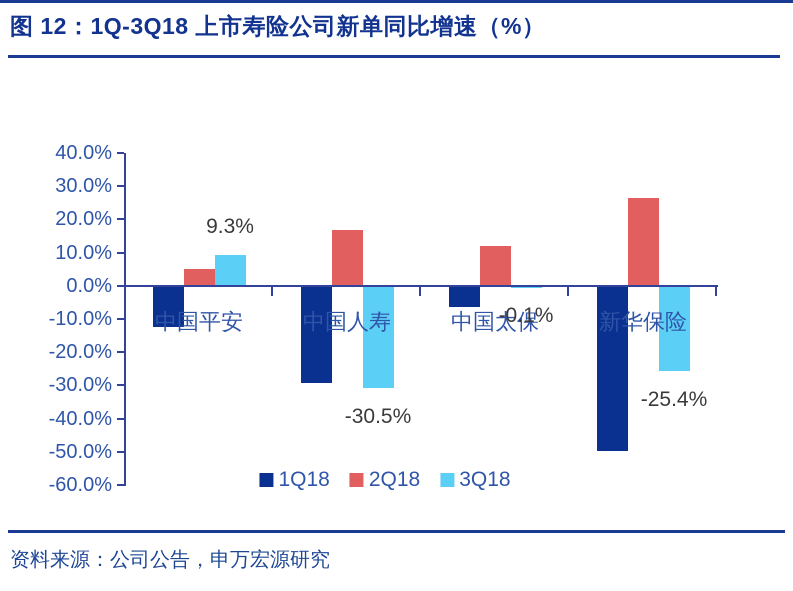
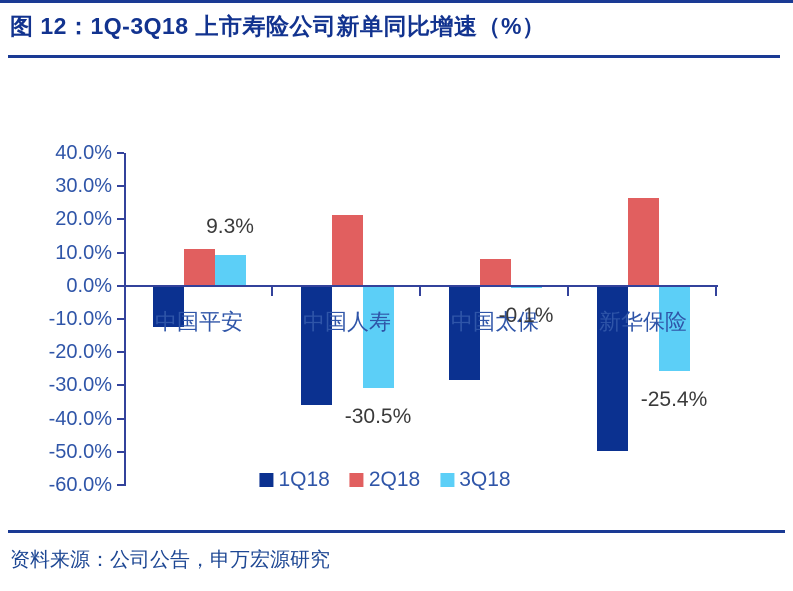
2Q18/中国平安: 5% -> 11%
1Q18/中国人寿: -29% -> -36%
2Q18/中国人寿: 17% -> 22%
1Q18/中国太保: -6% -> -28%
2Q18/中国太保: 12% -> 8%
